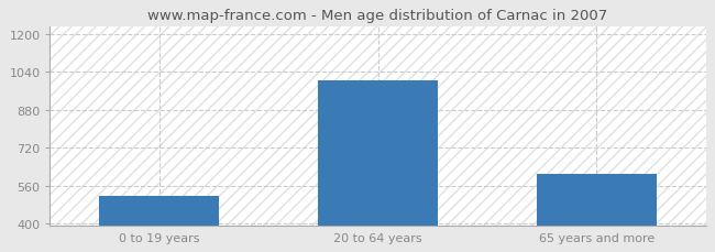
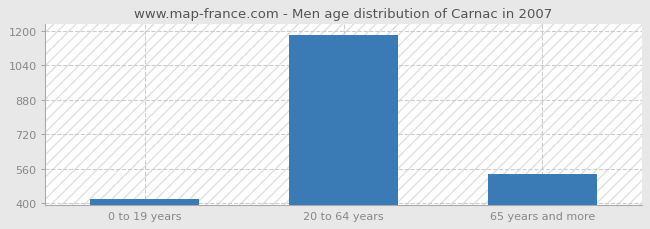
0 to 19 years: 515 -> 420
20 to 64 years: 1005 -> 1180
65 years and more: 610 -> 535
